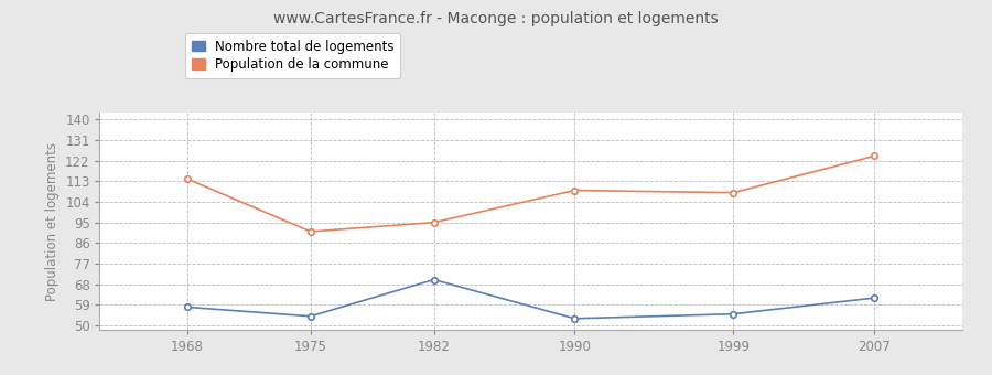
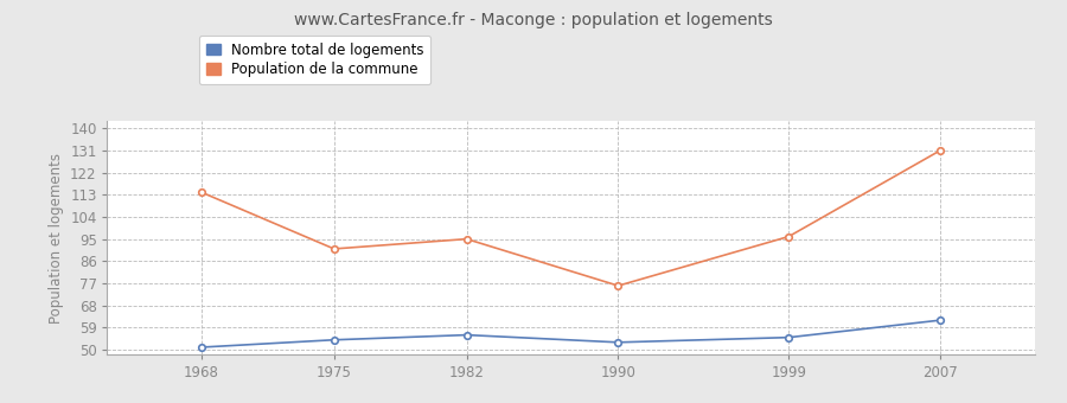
Nombre total de logements/1968: 58 -> 51
Nombre total de logements/1982: 70 -> 56
Population de la commune/1990: 109 -> 76
Population de la commune/1999: 108 -> 96
Population de la commune/2007: 124 -> 131
